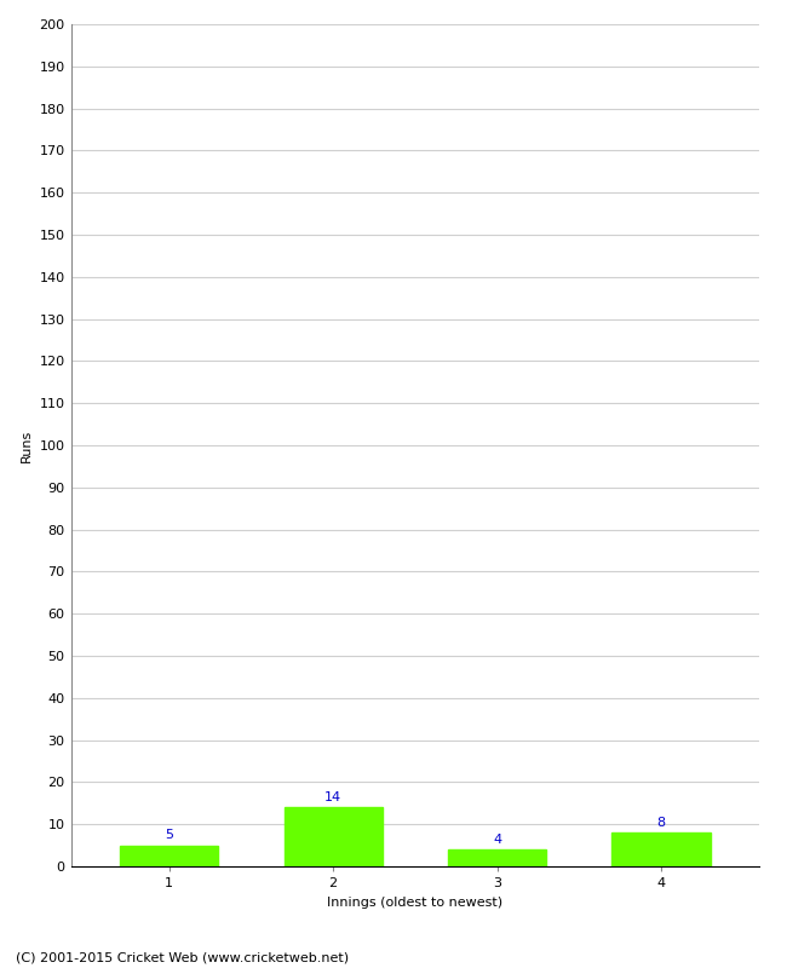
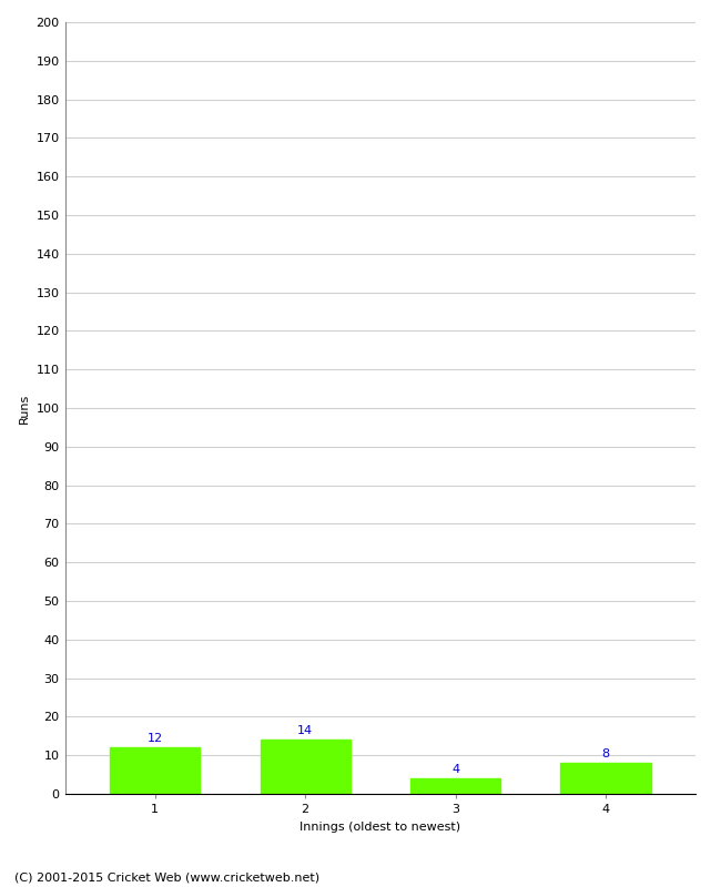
1: 5 -> 12
